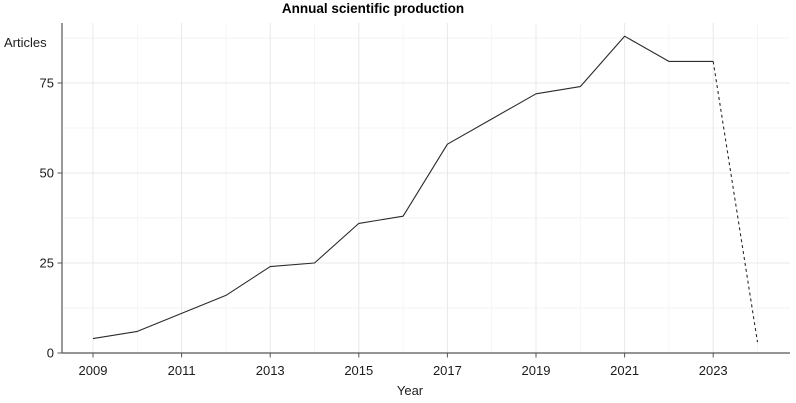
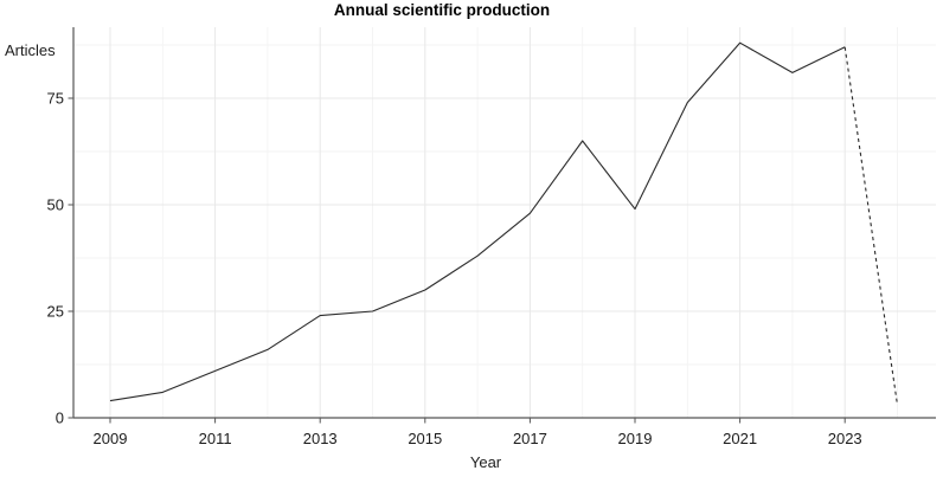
2015: 36 -> 30
2017: 58 -> 48
2019: 72 -> 49
2023: 81 -> 87
